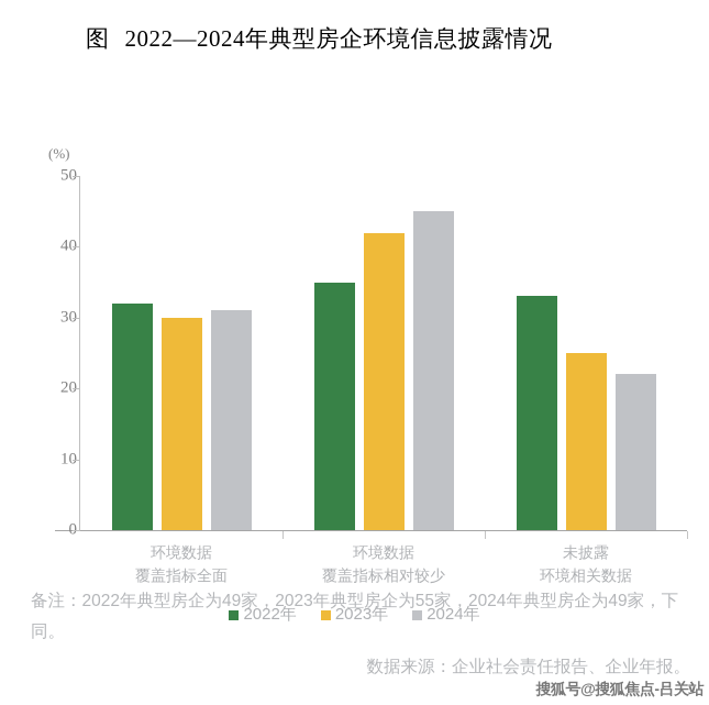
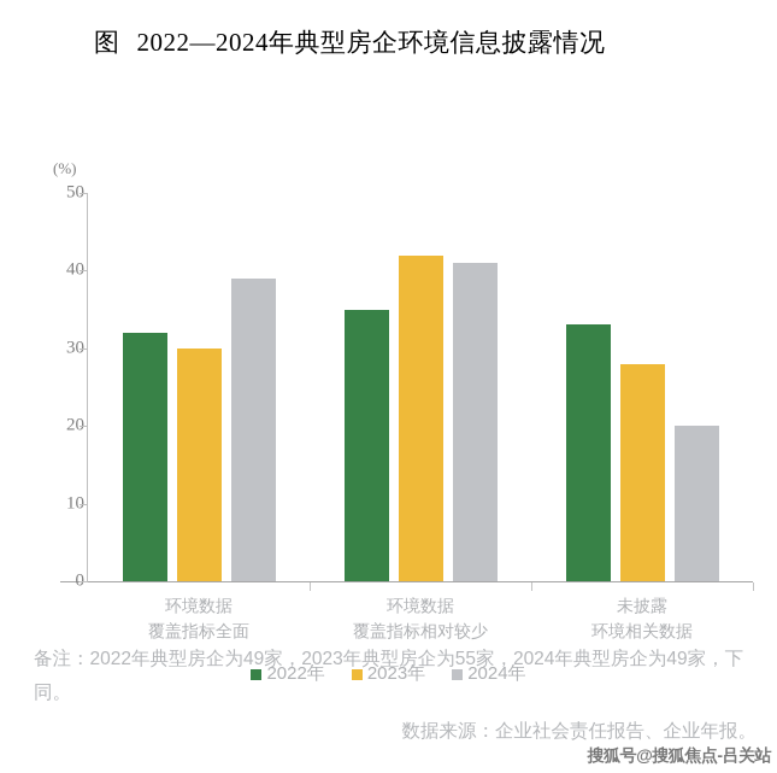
2024年/环境数据 覆盖指标全面: 31 -> 39
2024年/环境数据 覆盖指标相对较少: 45 -> 41
2023年/未披露 环境相关数据: 25 -> 28
2024年/未披露 环境相关数据: 22 -> 20
